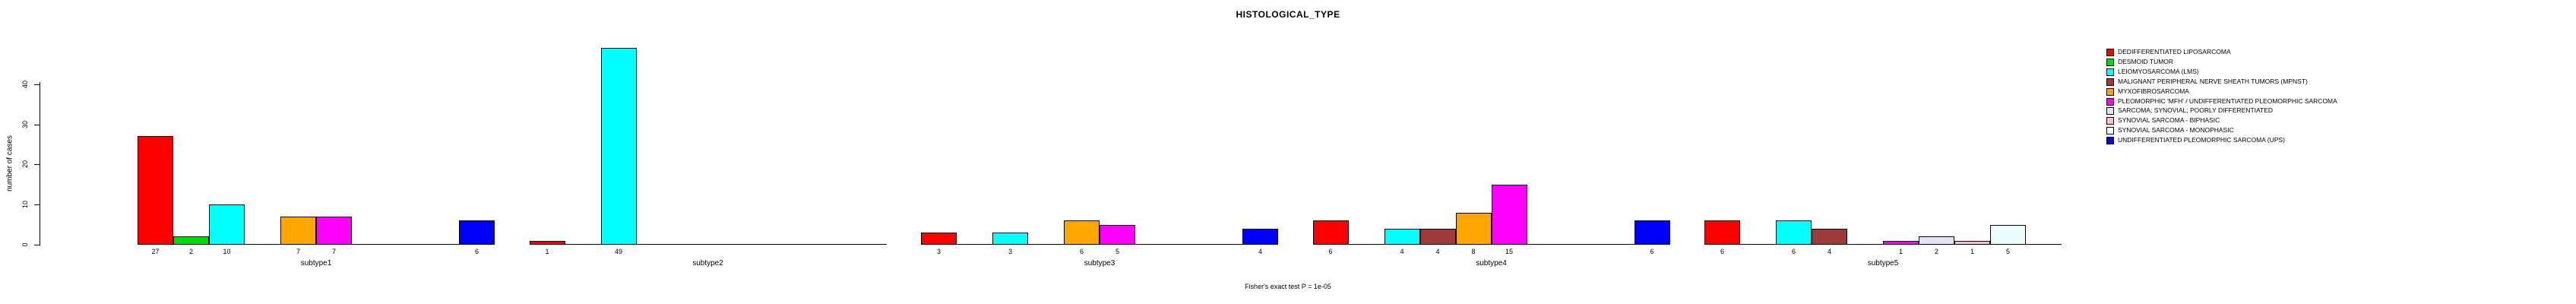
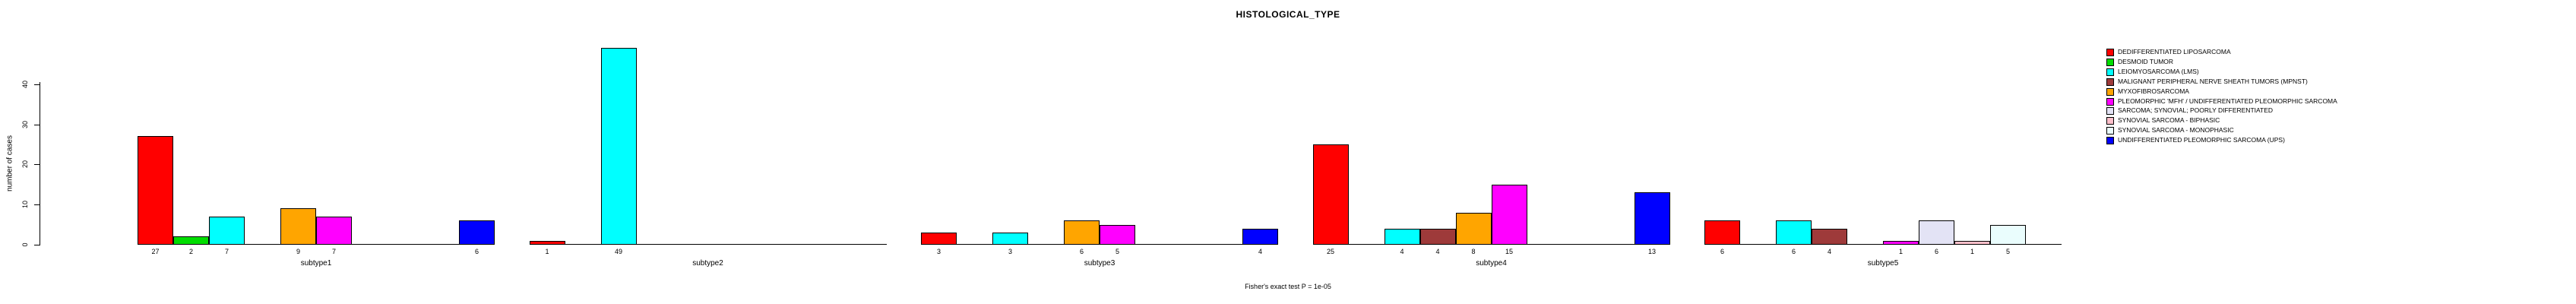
LEIOMYOSARCOMA (LMS)/subtype1: 10 -> 7
MYXOFIBROSARCOMA/subtype1: 7 -> 9
DEDIFFERENTIATED LIPOSARCOMA/subtype4: 6 -> 25
UNDIFFERENTIATED PLEOMORPHIC SARCOMA (UPS)/subtype4: 6 -> 13
SARCOMA; SYNOVIAL; POORLY DIFFERENTIATED/subtype5: 2 -> 6
